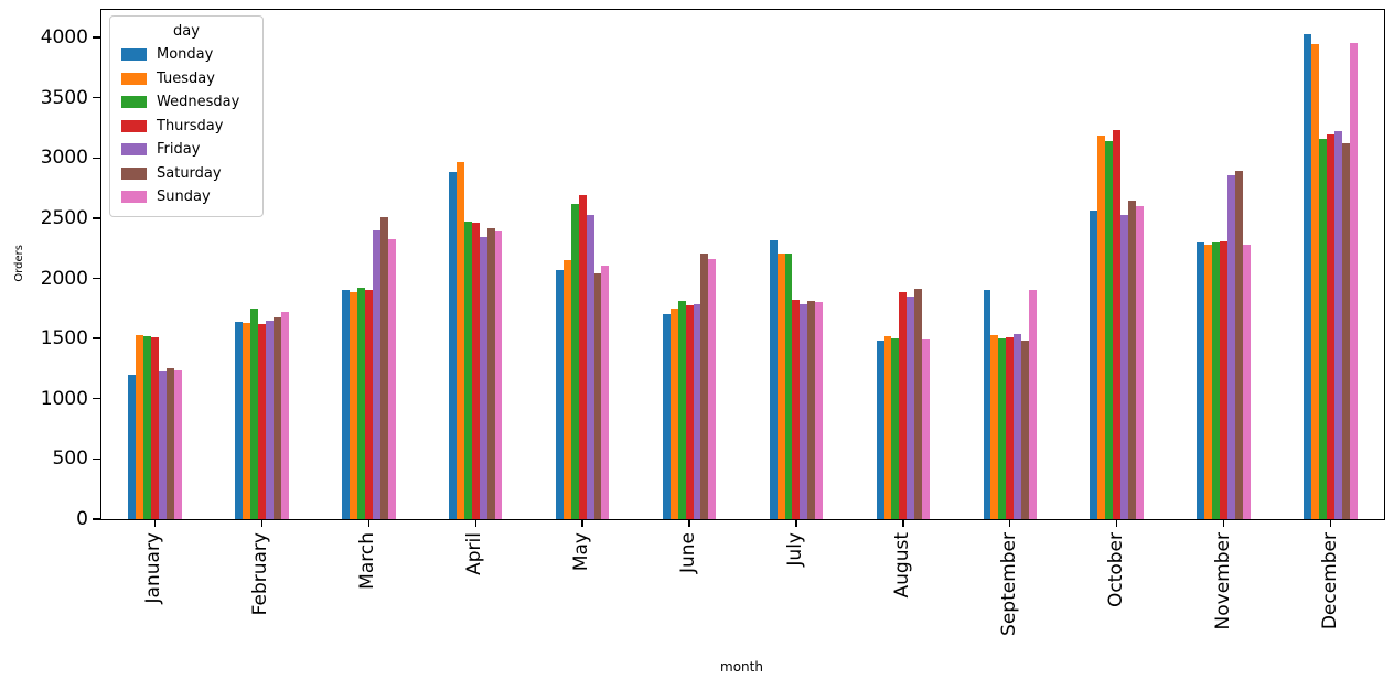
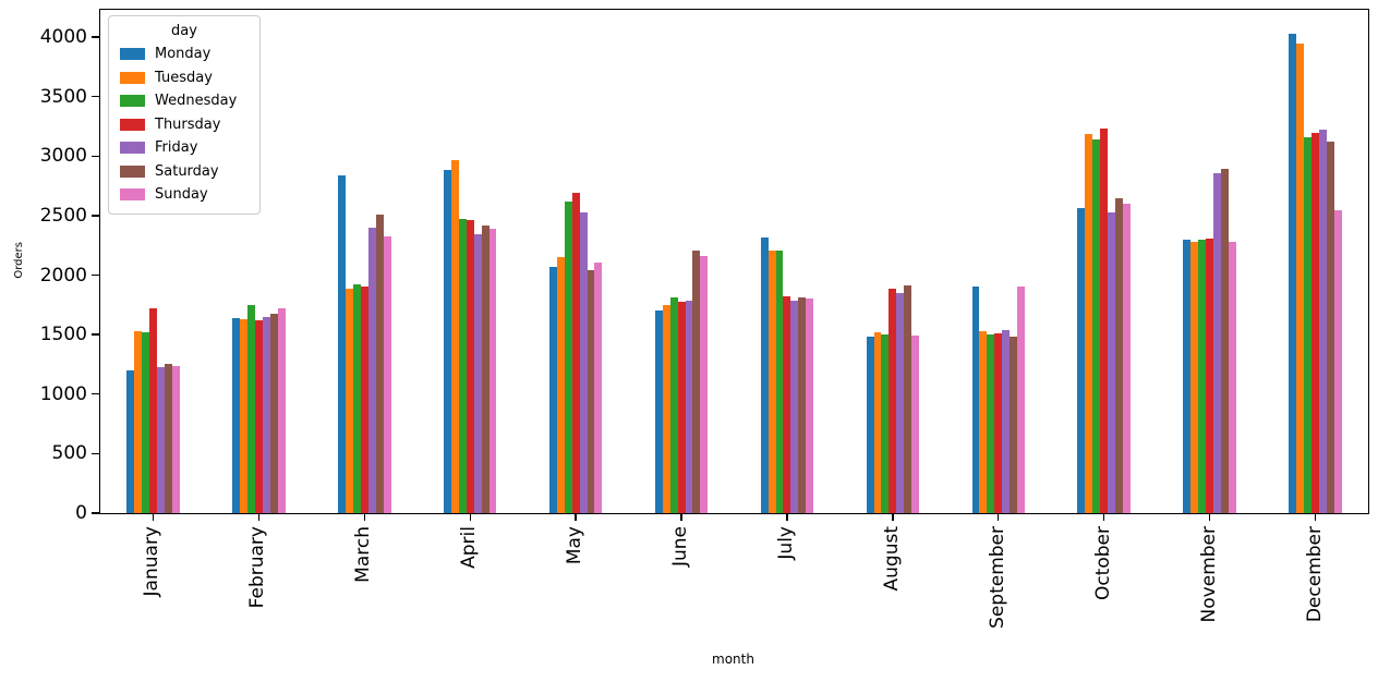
Thursday/January: 1510 -> 1720
Monday/March: 1900 -> 2840
Sunday/December: 3960 -> 2550
